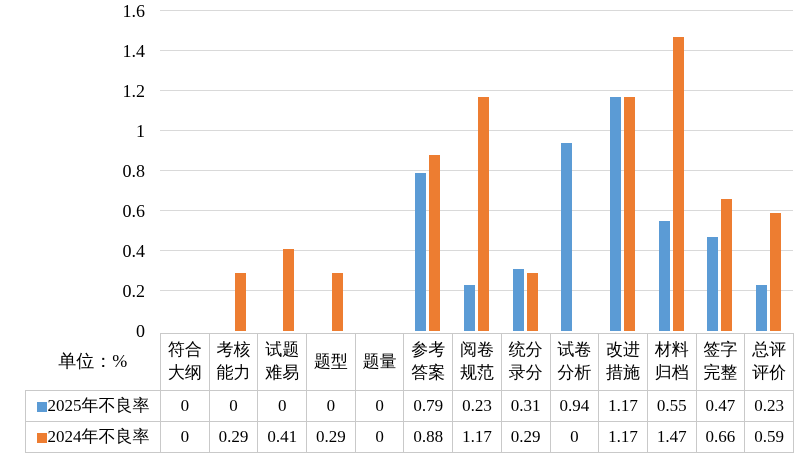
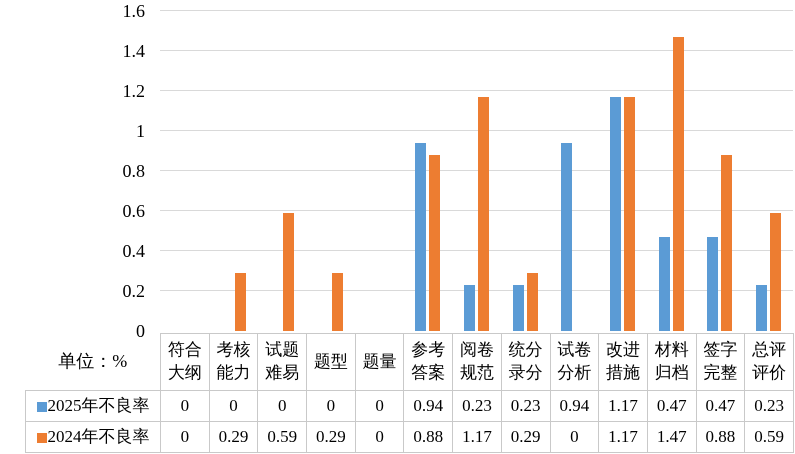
2024年不良率/试题难易: 0.41 -> 0.59
2025年不良率/参考答案: 0.79 -> 0.94
2025年不良率/统分录分: 0.31 -> 0.23
2025年不良率/材料归档: 0.55 -> 0.47
2024年不良率/签字完整: 0.66 -> 0.88
